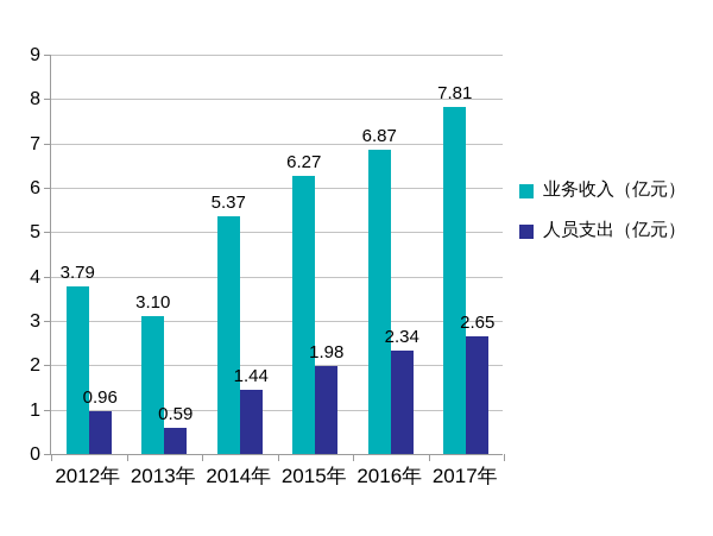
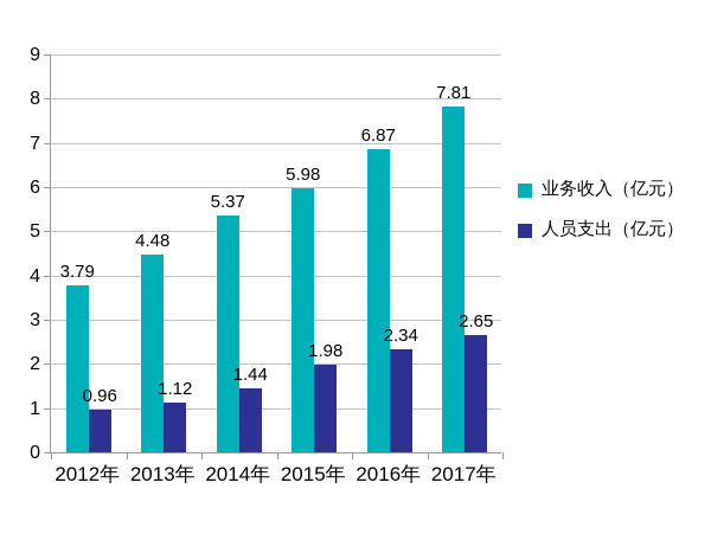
业务收入（亿元）/2013年: 3.10 -> 4.48
人员支出（亿元）/2013年: 0.59 -> 1.12
业务收入（亿元）/2015年: 6.27 -> 5.98
